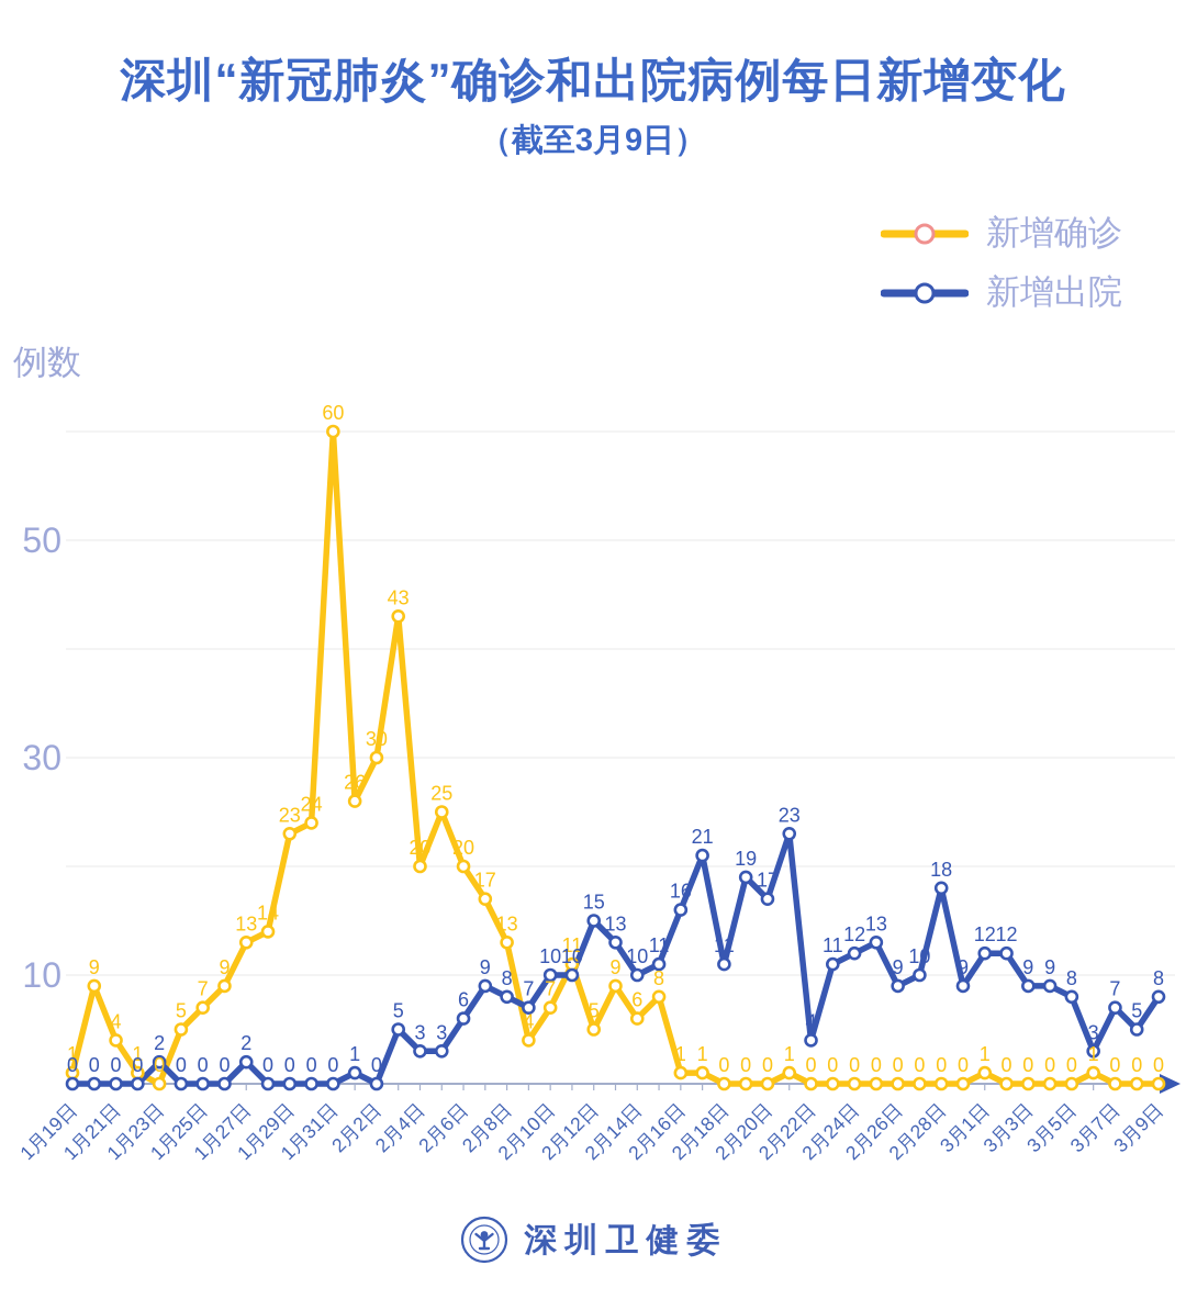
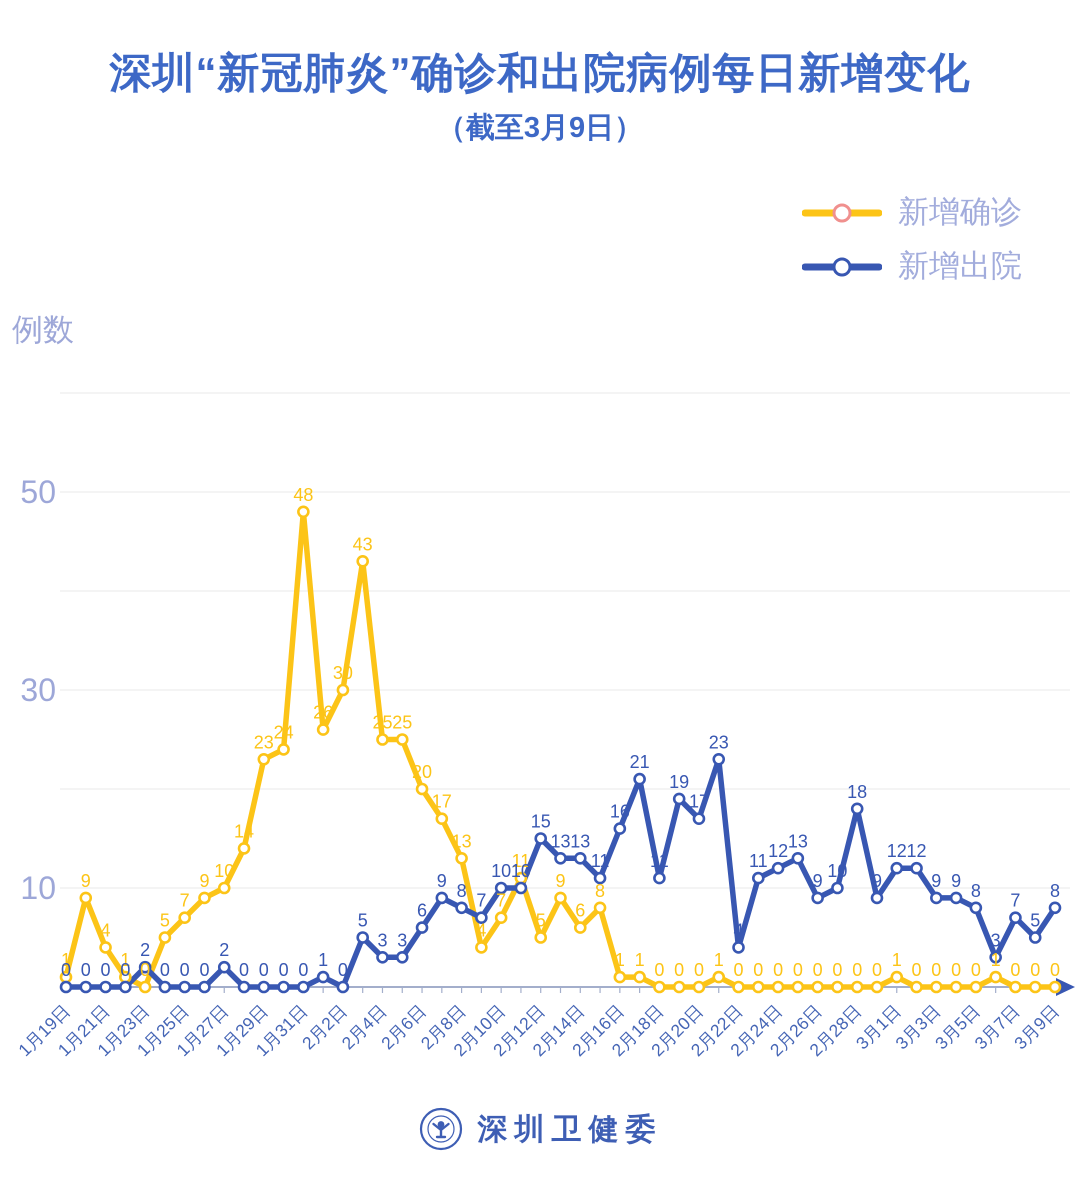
新增确诊/1月27日: 13 -> 10
新增确诊/1月31日: 60 -> 48
新增确诊/2月4日: 20 -> 25
新增出院/2月14日: 10 -> 13
